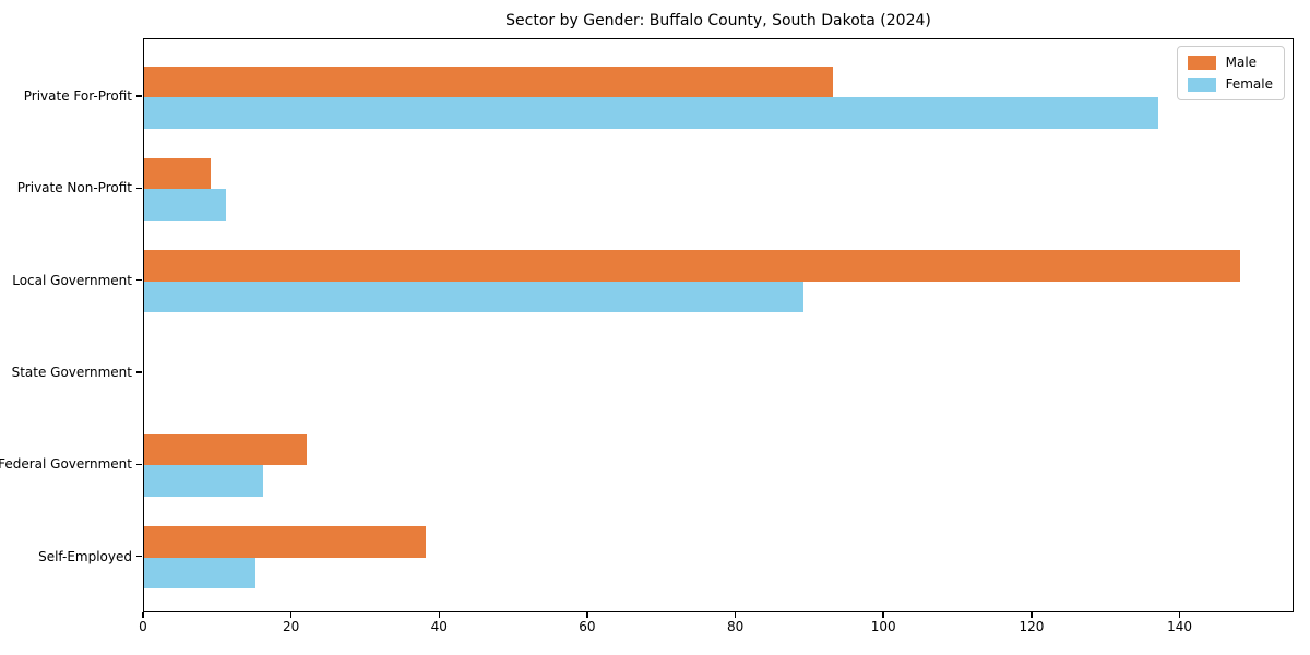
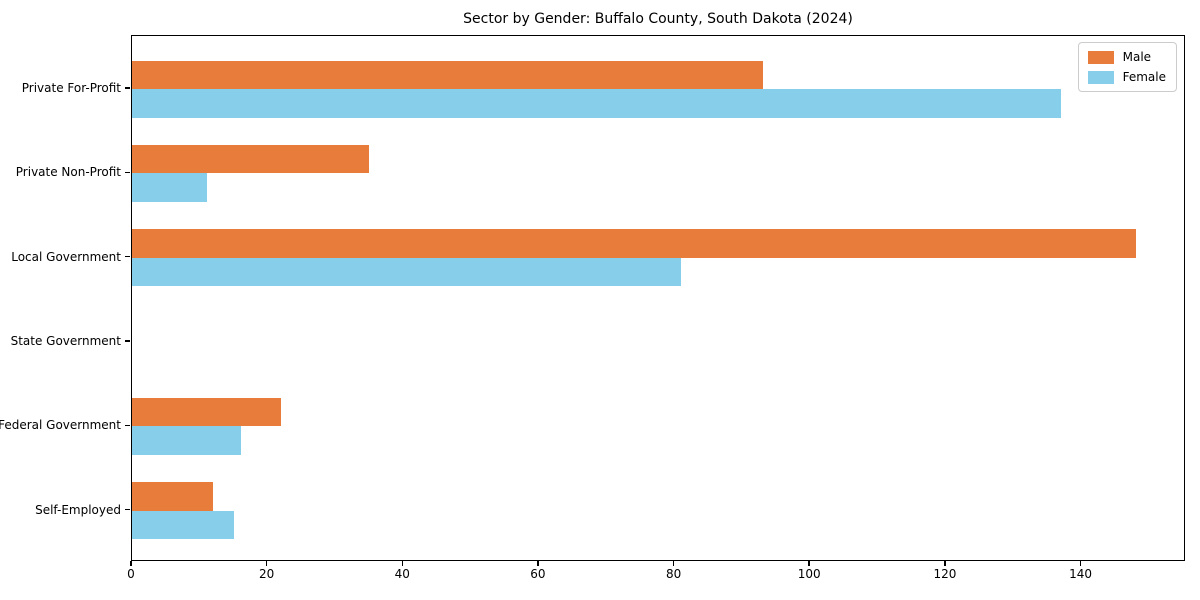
Male/Private Non-Profit: 9 -> 35
Female/Local Government: 89 -> 81
Male/Self-Employed: 38 -> 12
